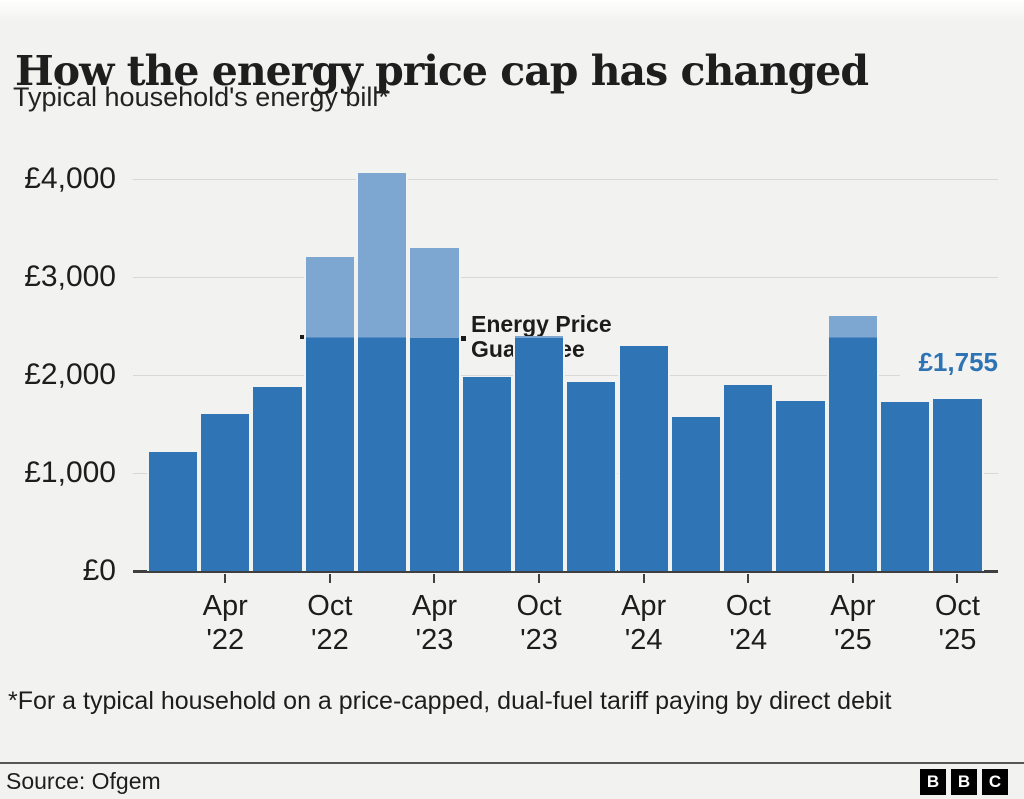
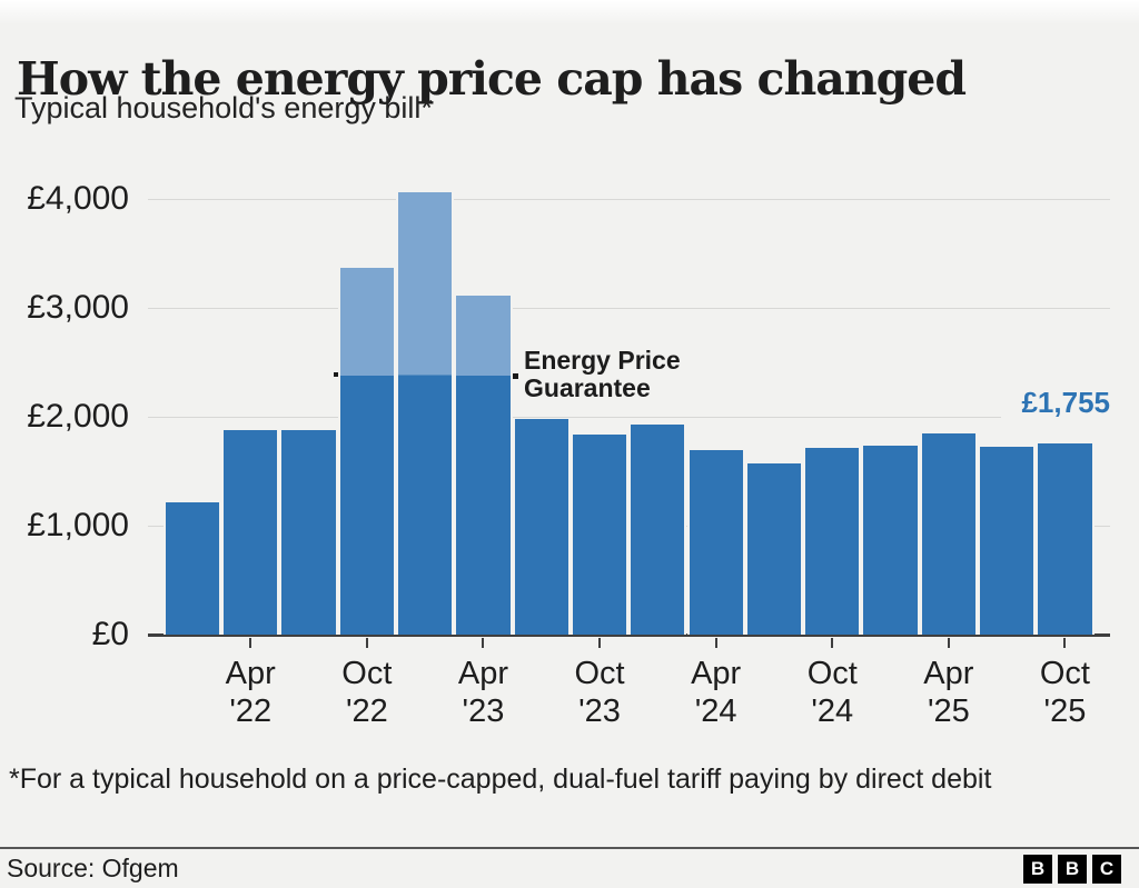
Apr '22: £1600 -> £1900
Oct '22: £3200 -> £3400
Apr '23: £3300 -> £3100
Oct '23: £2400 -> £1800
Apr '24: £2300 -> £1700
Oct '24: £1900 -> £1700
Apr '25: £2600 -> £1800
